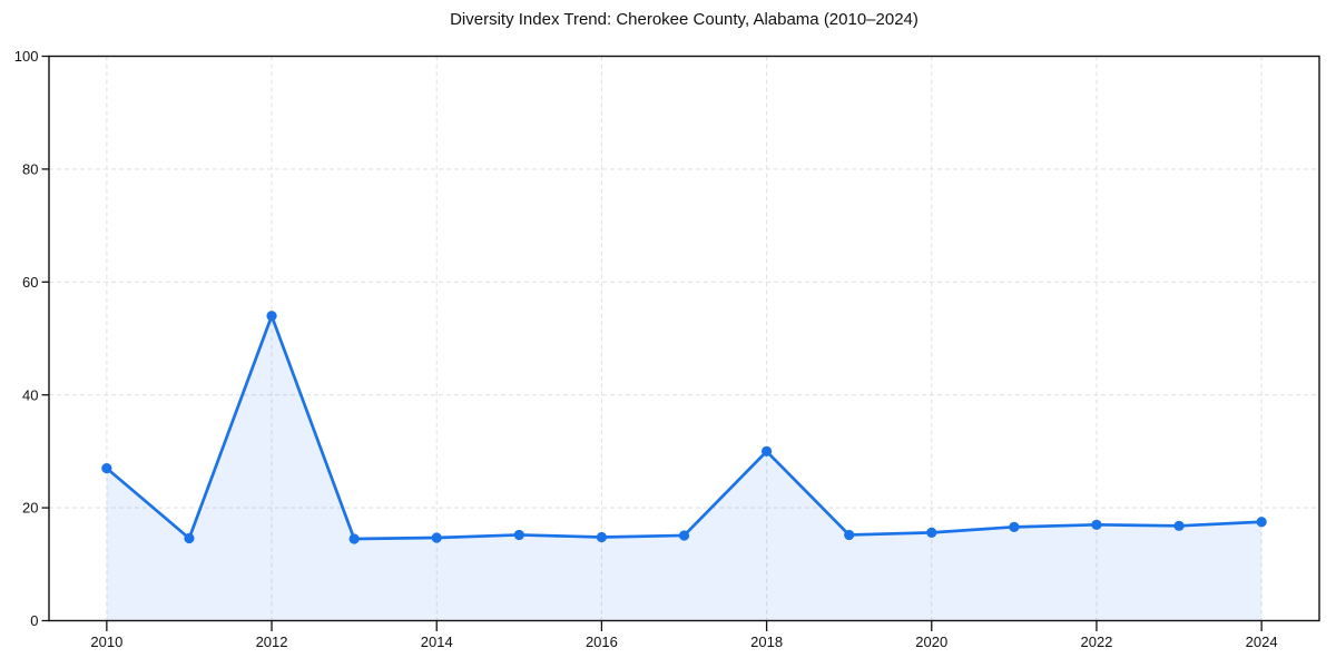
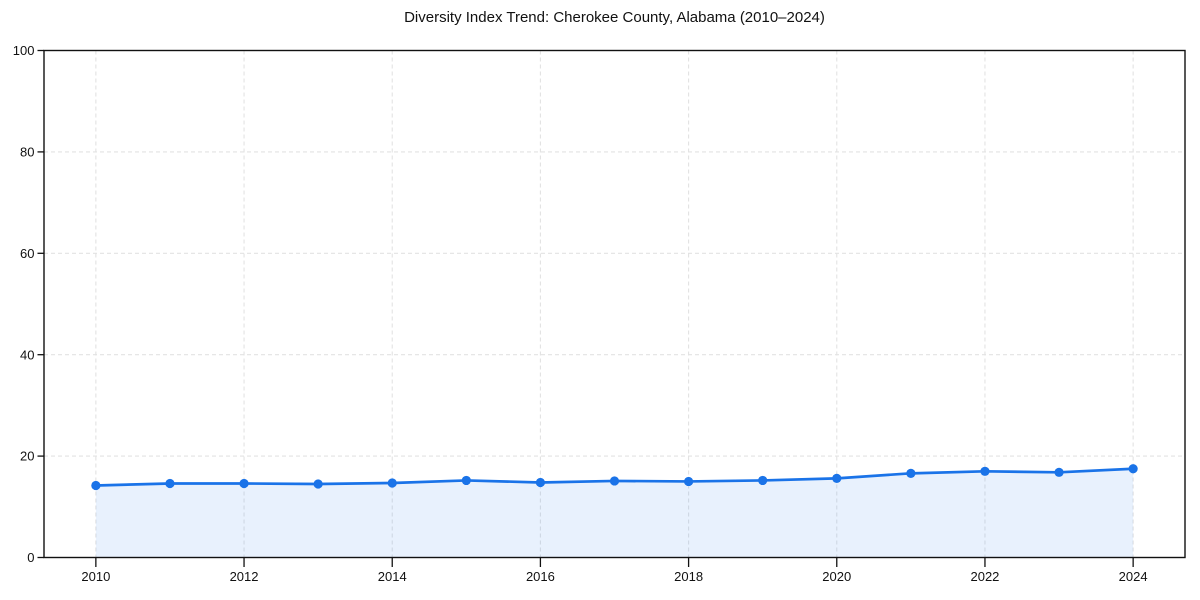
2010: 27 -> 14
2012: 54 -> 15
2018: 30 -> 15
